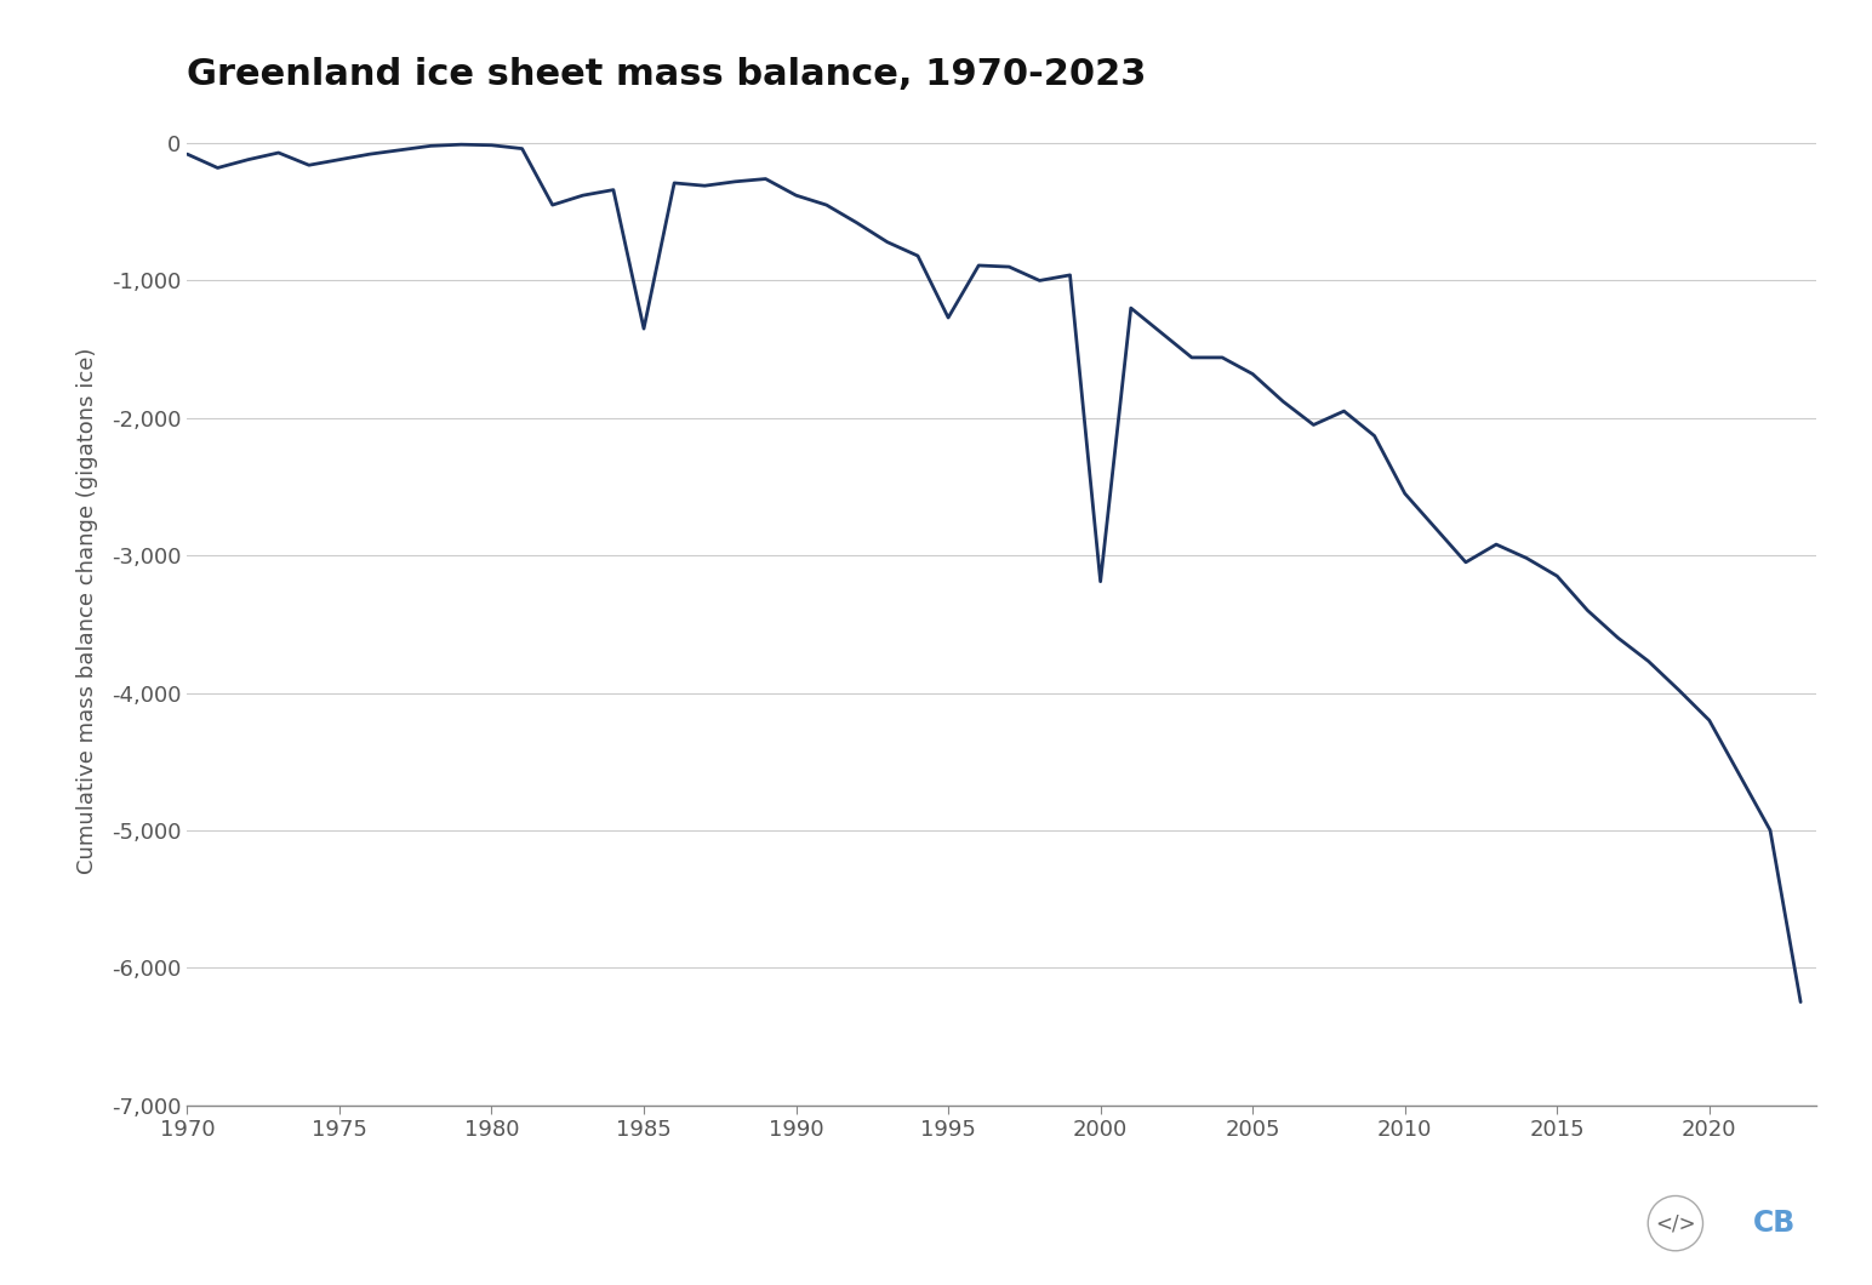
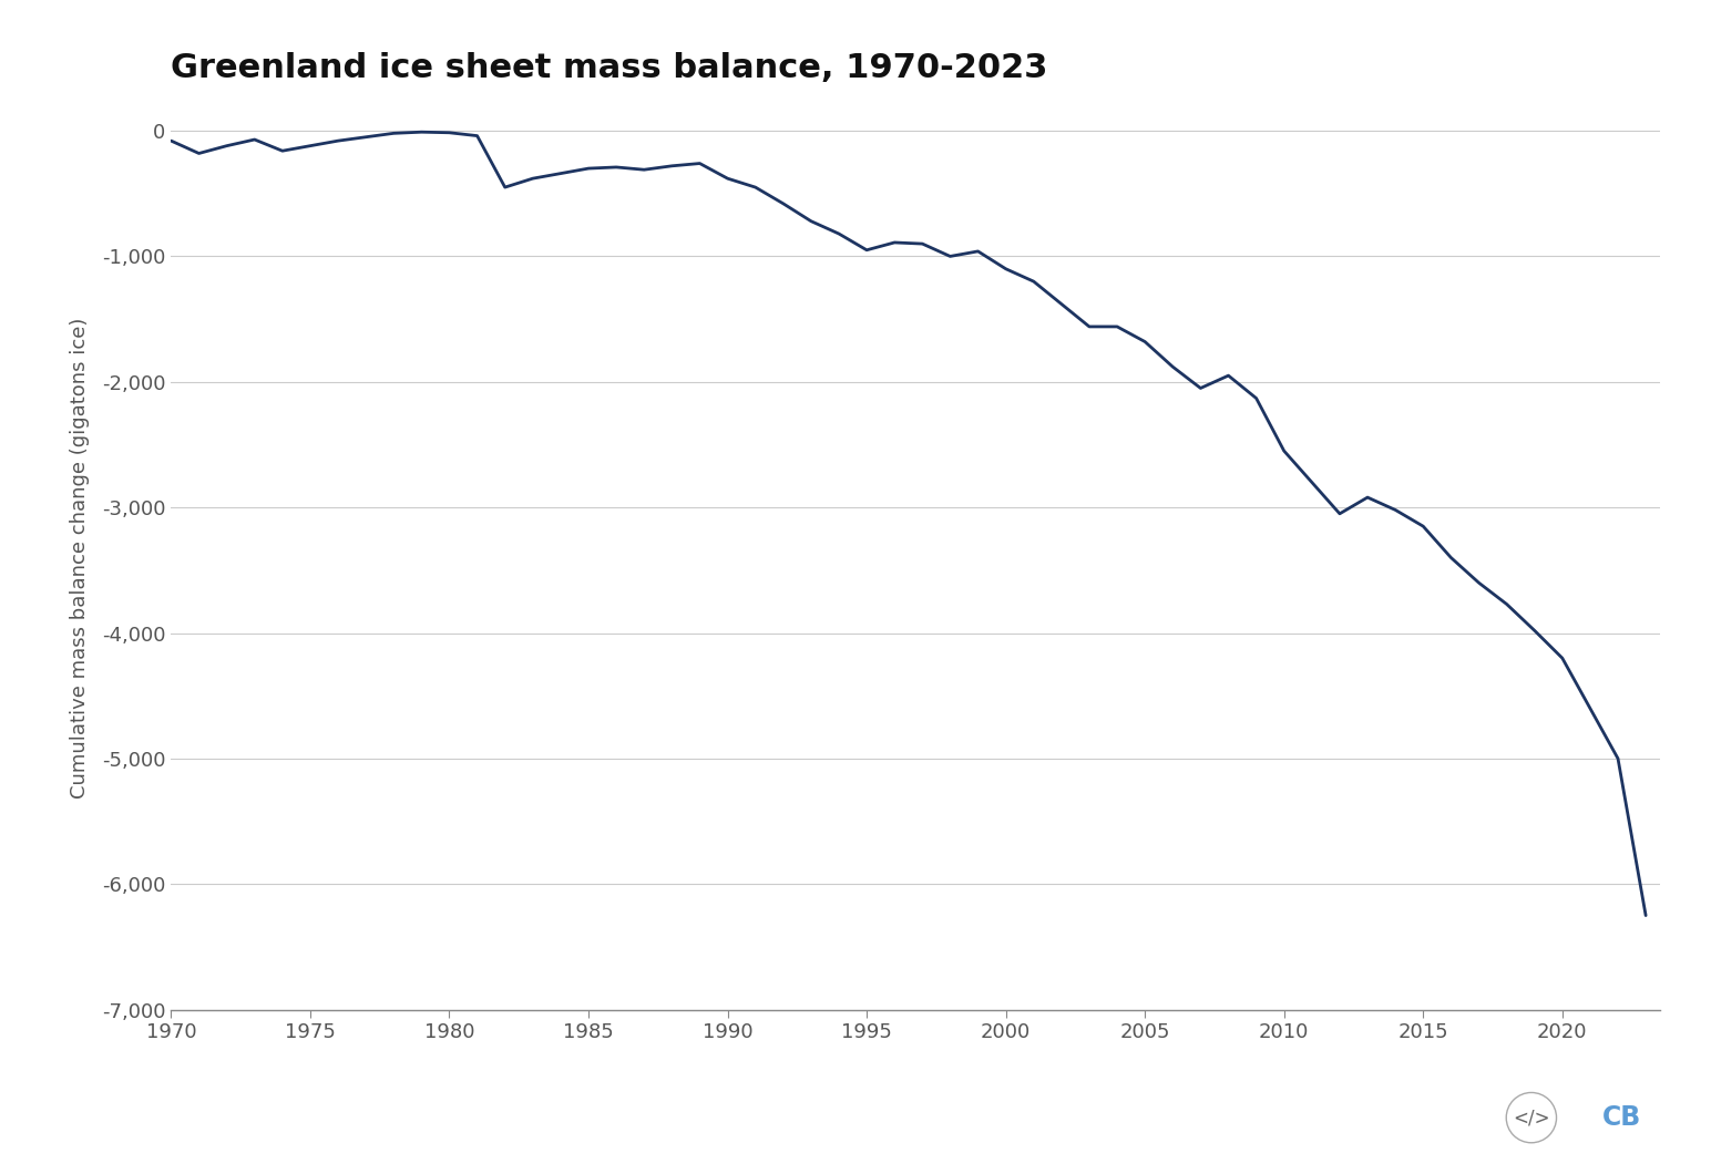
1985: -1,350 -> -300
1995: -1,270 -> -950
2000: -3,190 -> -1,100
